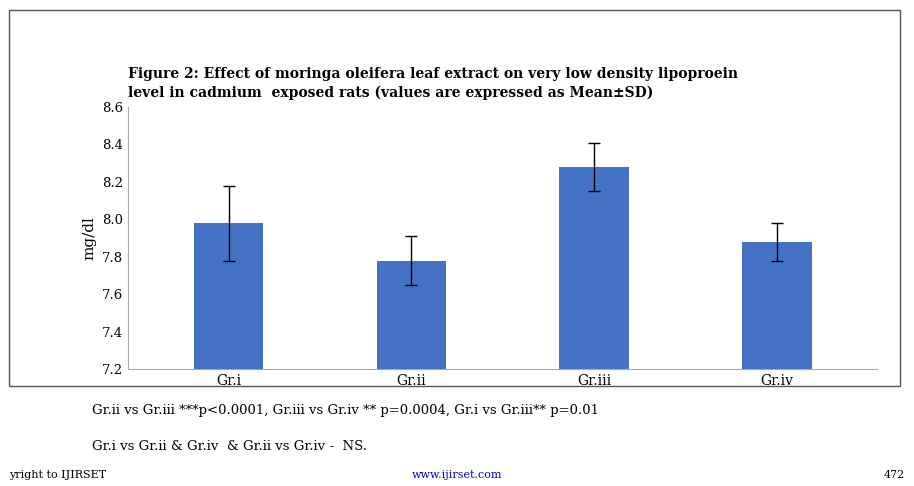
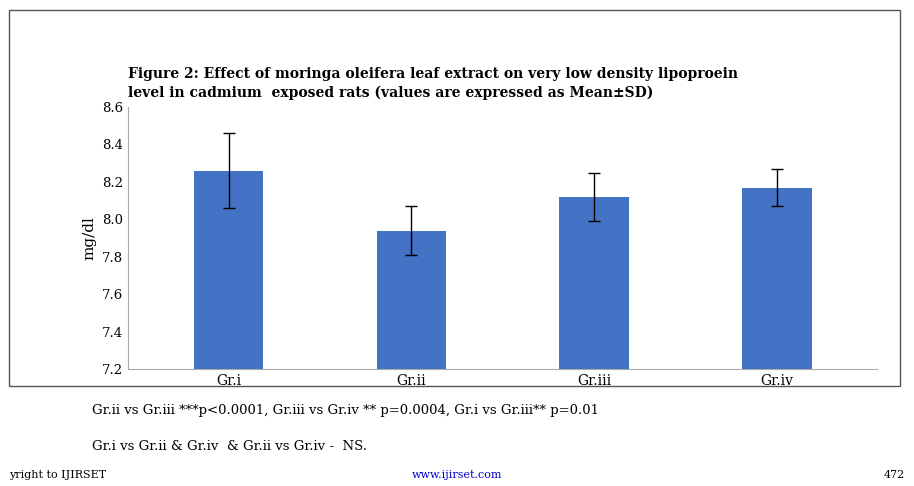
Gr.i: 7.98 -> 8.26
Gr.ii: 7.78 -> 7.94
Gr.iii: 8.28 -> 8.12
Gr.iv: 7.88 -> 8.17
